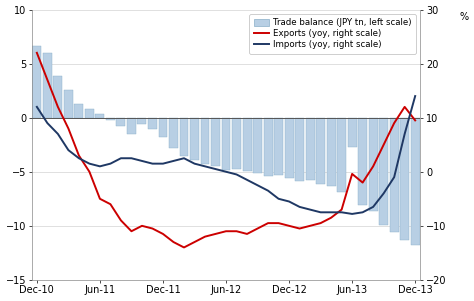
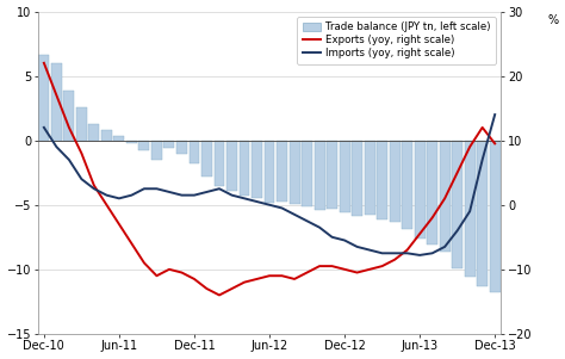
Exports (yoy, right scale)/Jun-11: -5.0 -> -3.0
Trade balance (JPY tn, left scale)/Jun-13: -2.7 -> -7.6
Exports (yoy, right scale)/Jun-13: -0.4 -> -4.5
